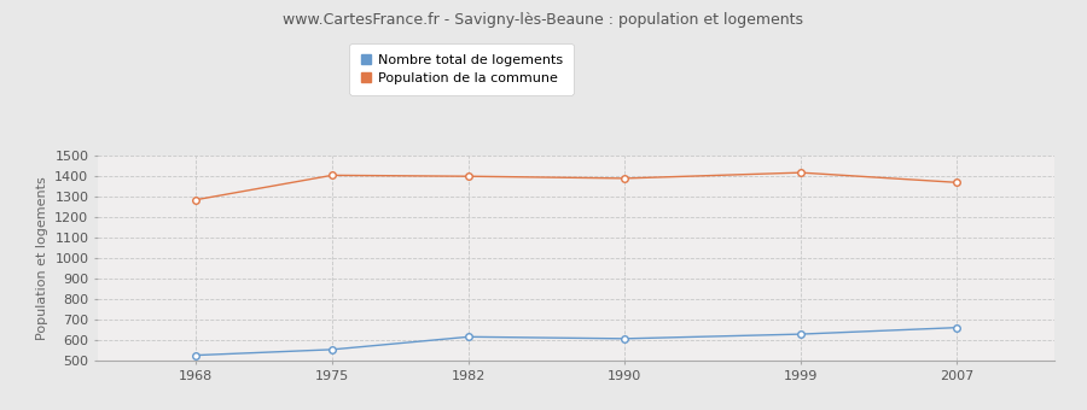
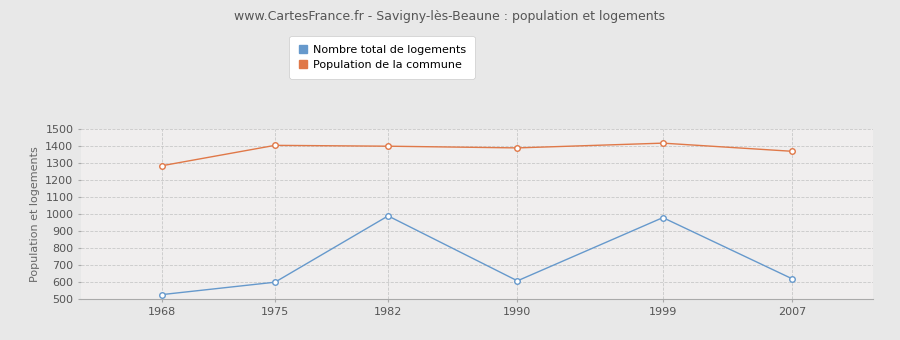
Nombre total de logements/1975: 560 -> 600
Nombre total de logements/1982: 620 -> 990
Nombre total de logements/1999: 630 -> 980
Nombre total de logements/2007: 660 -> 620
